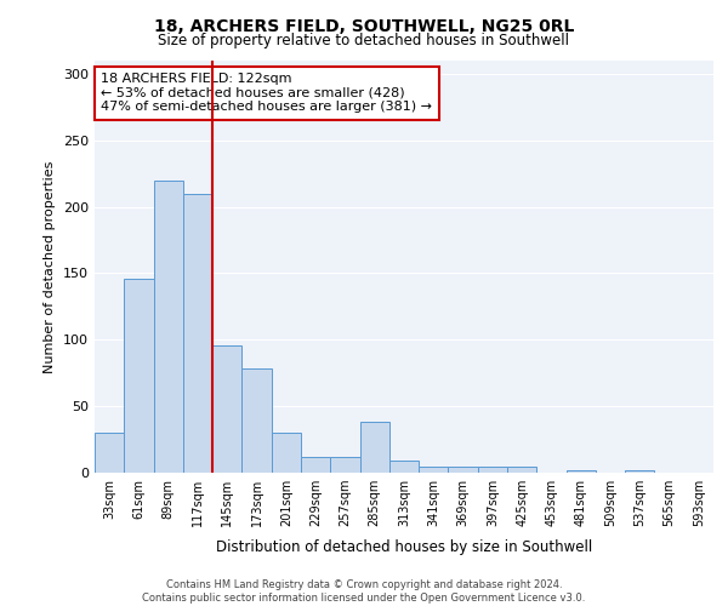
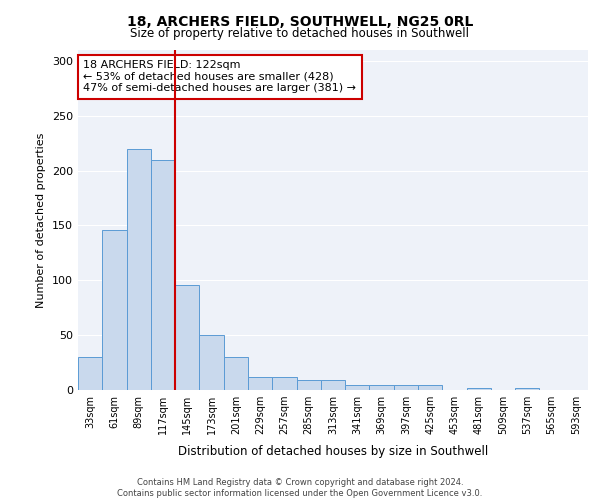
173sqm: 78 -> 50
285sqm: 38 -> 9
